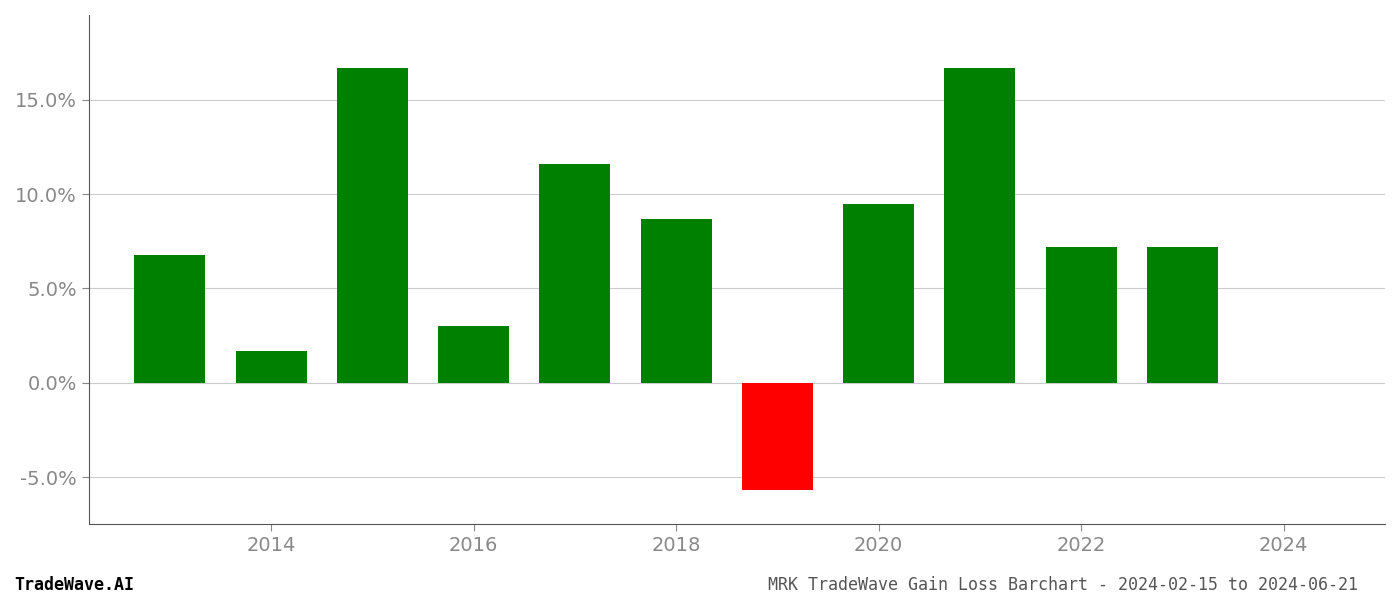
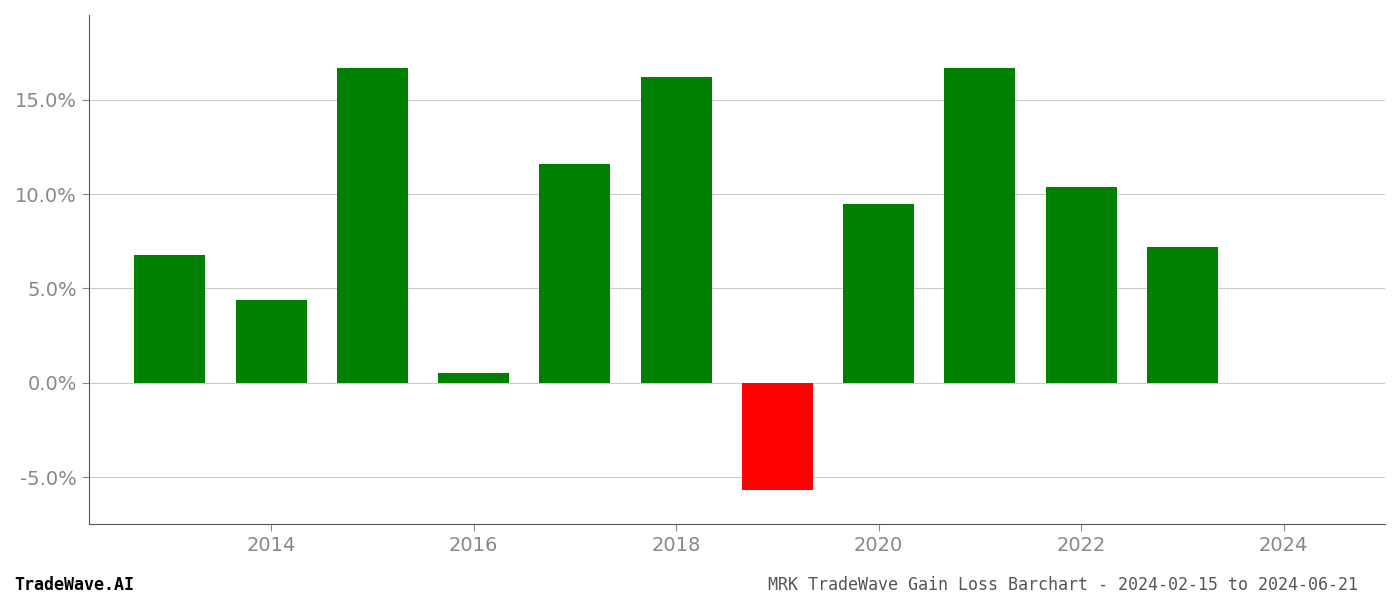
2014: 1.7% -> 4.4%
2016: 3.0% -> 0.5%
2018: 8.7% -> 16.2%
2022: 7.2% -> 10.4%
